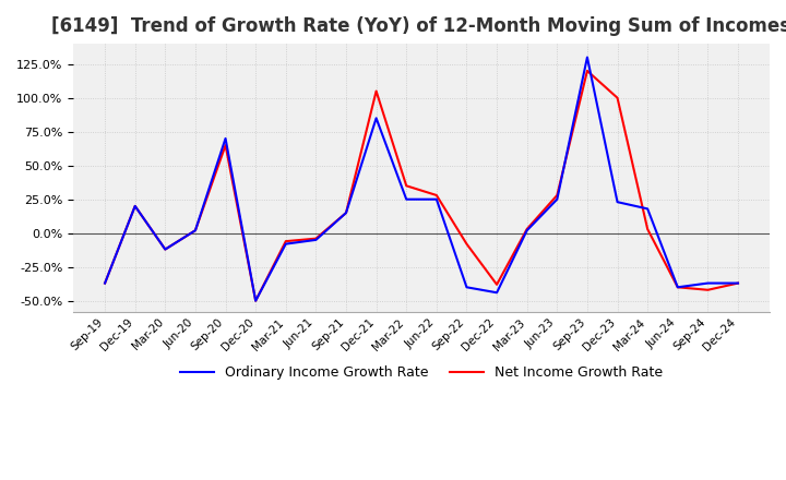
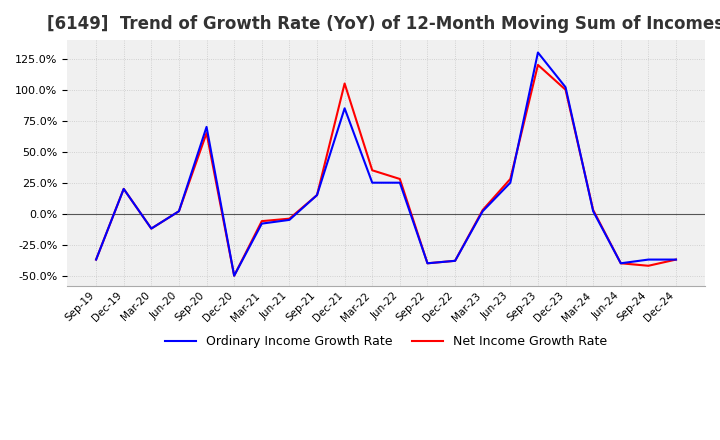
Net Income Growth Rate/Sep-22: -8% -> -40%
Ordinary Income Growth Rate/Dec-22: -44% -> -38%
Ordinary Income Growth Rate/Dec-23: 23% -> 102%
Ordinary Income Growth Rate/Mar-24: 18% -> 2%
